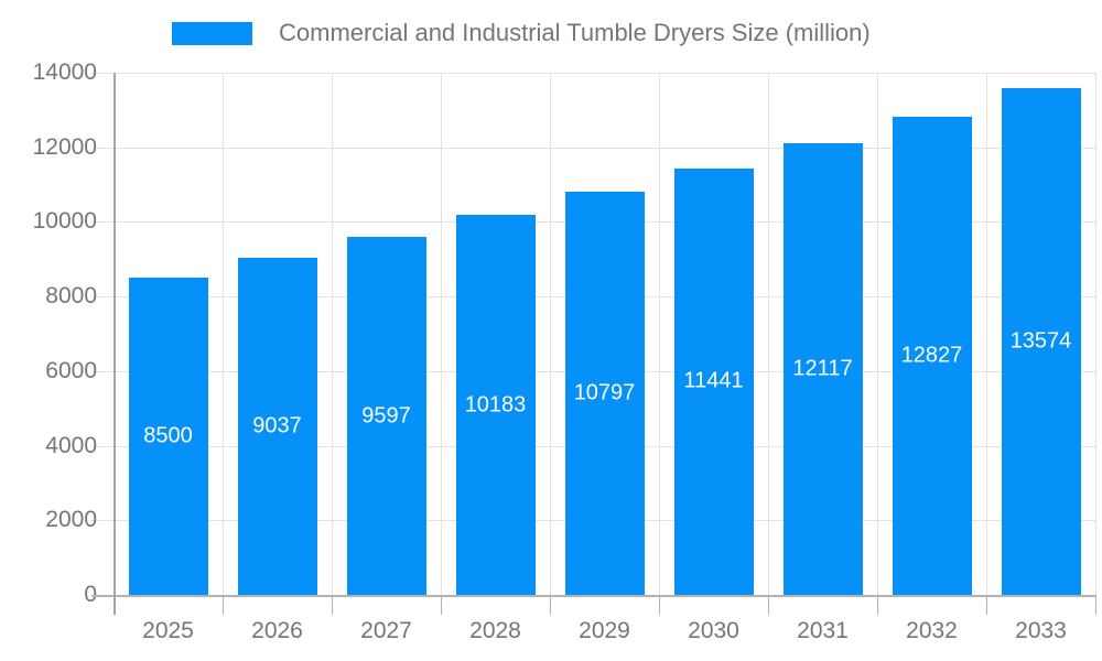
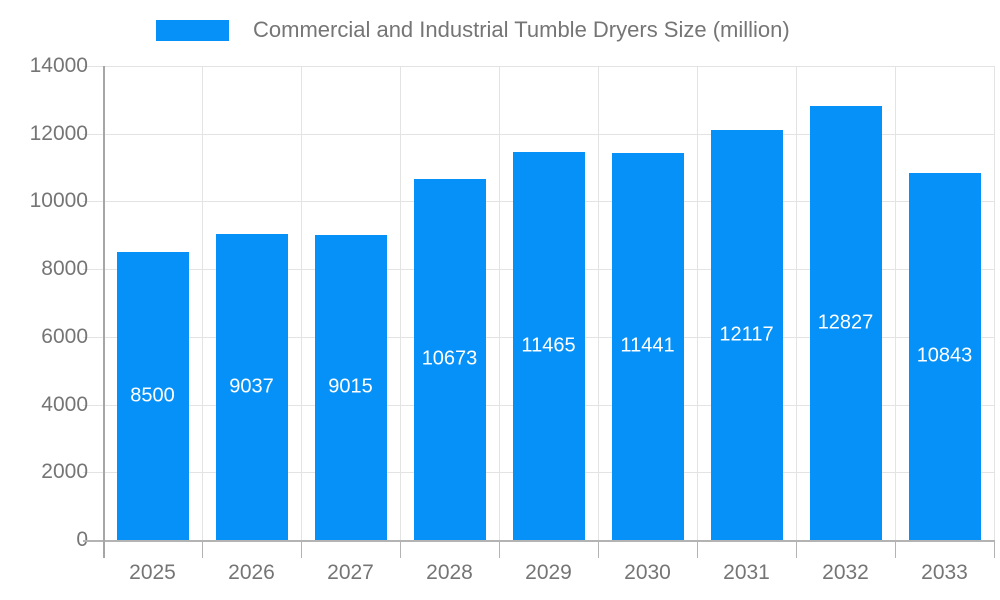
2027: 9597 -> 9015
2028: 10183 -> 10673
2029: 10797 -> 11465
2033: 13574 -> 10843
